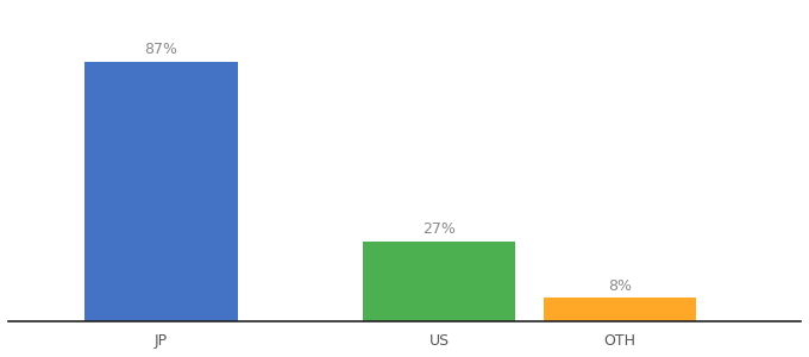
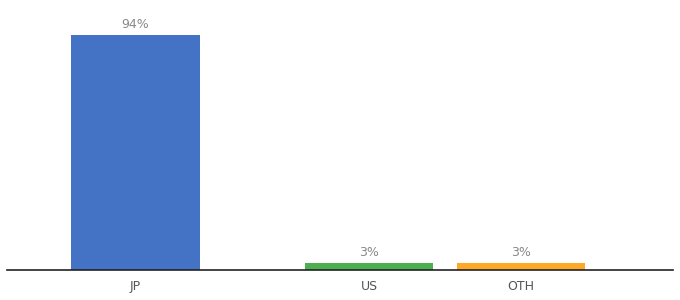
JP: 87% -> 94%
US: 27% -> 3%
OTH: 8% -> 3%
